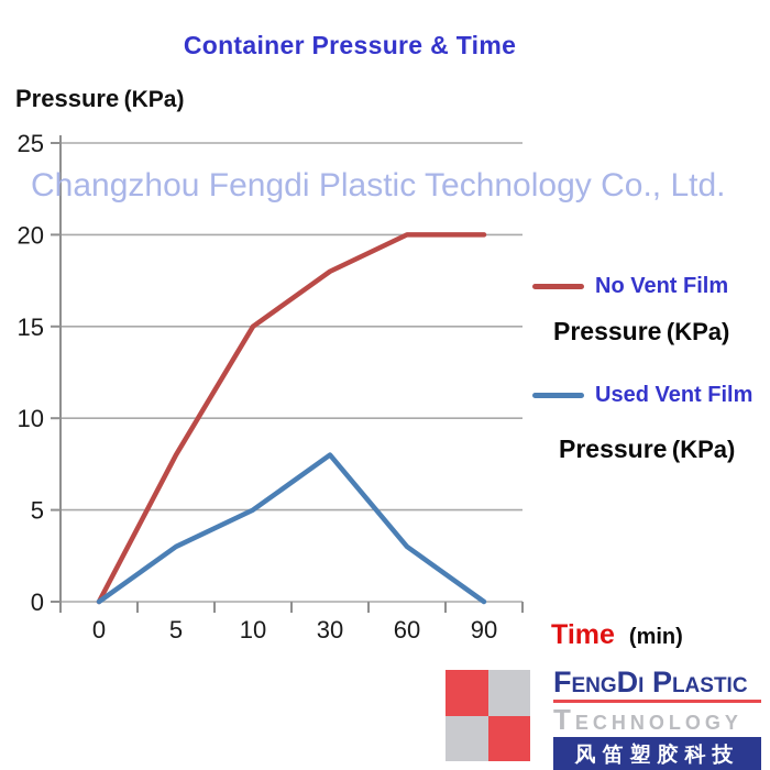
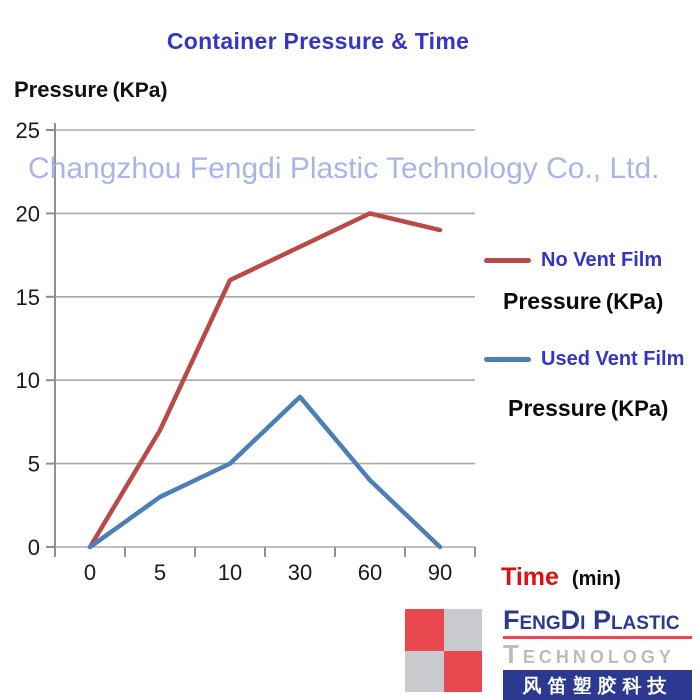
No Vent Film/5: 8 -> 7
No Vent Film/10: 15 -> 16
Used Vent Film/30: 8 -> 9
Used Vent Film/60: 3 -> 4
No Vent Film/90: 20 -> 19
